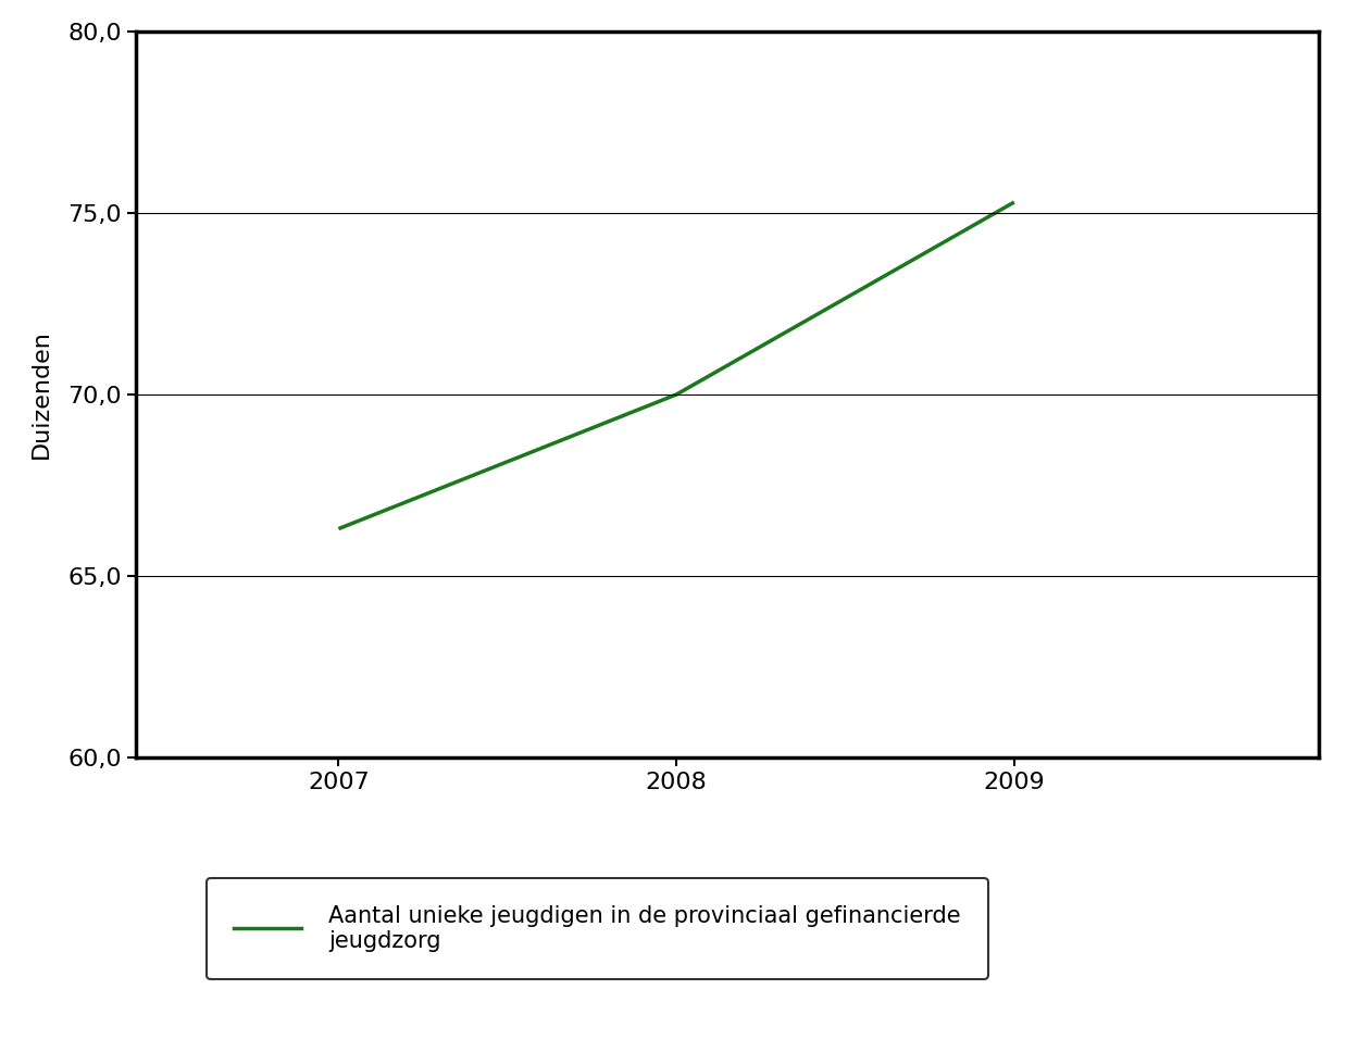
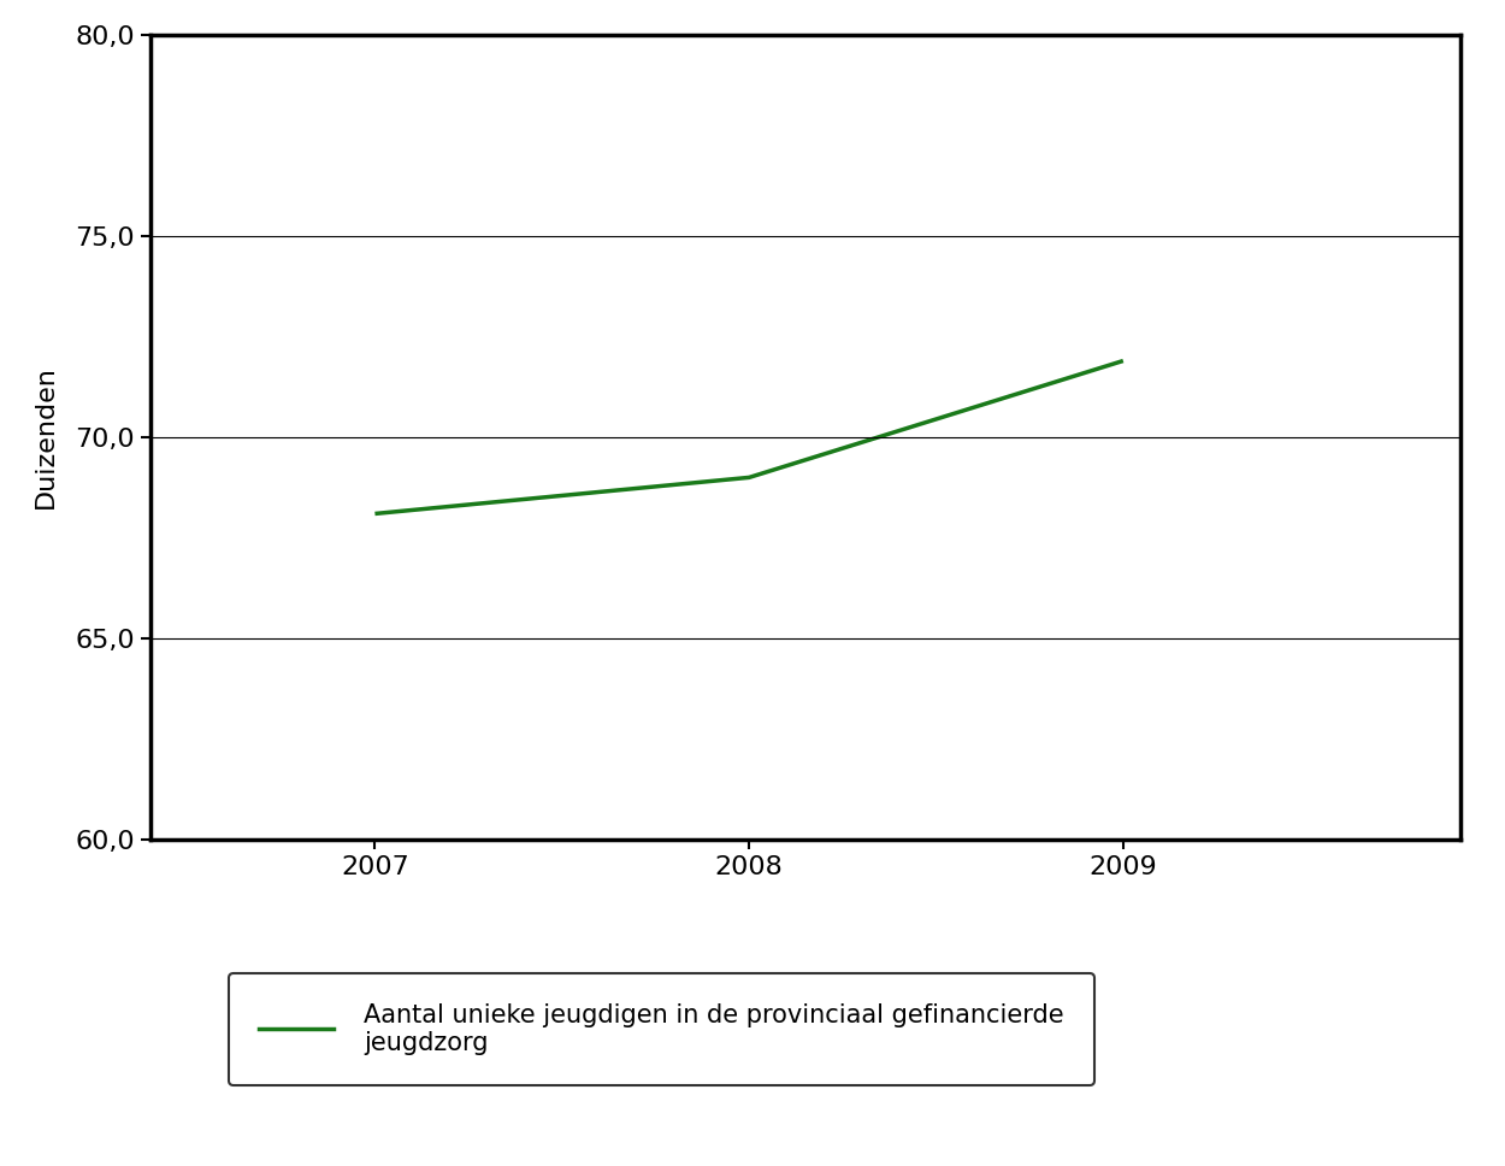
2007: 66,3 -> 68,1
2008: 70,0 -> 69,0
2009: 75,3 -> 71,9
